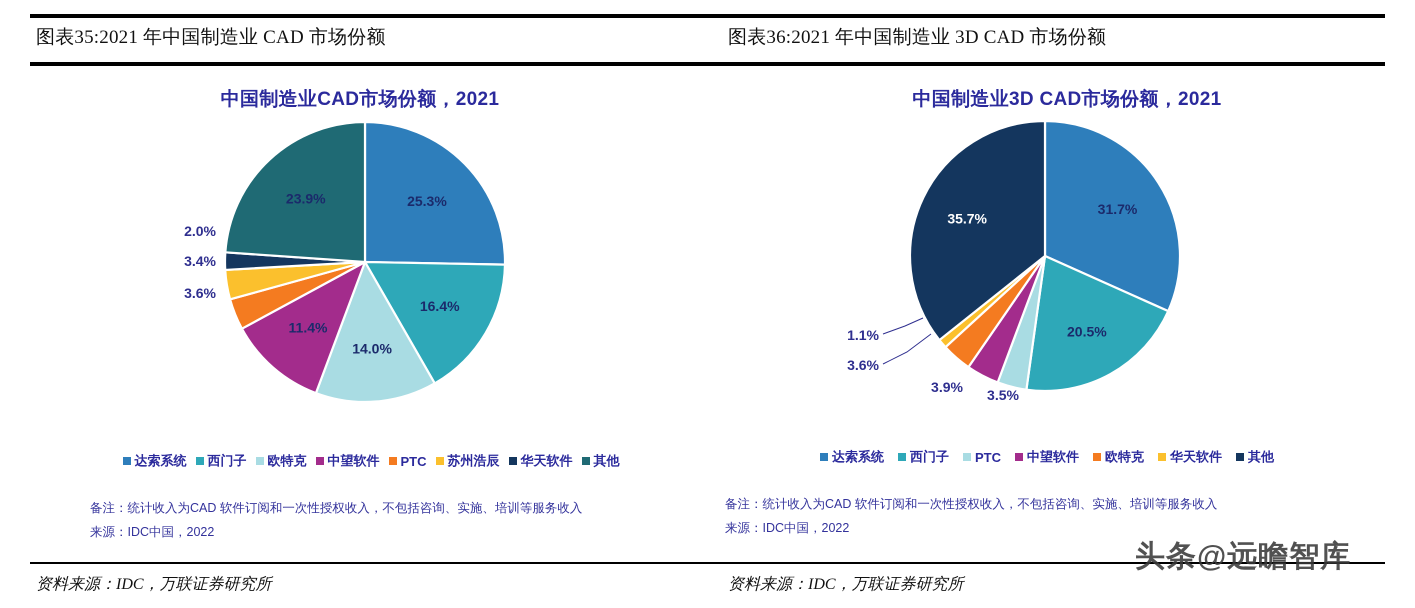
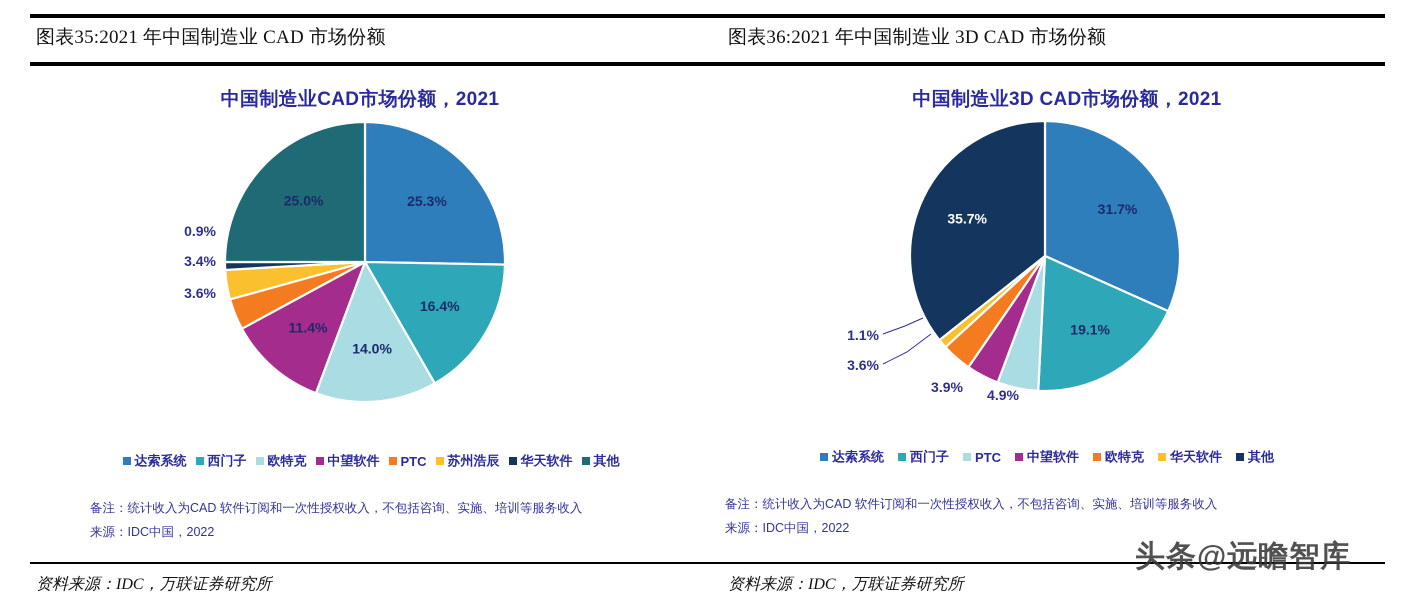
中国制造业CAD市场份额，2021/华天软件: 2.0% -> 0.9%
中国制造业CAD市场份额，2021/其他: 23.9% -> 25.0%
中国制造业3D CAD市场份额，2021/西门子: 20.5% -> 19.1%
中国制造业3D CAD市场份额，2021/PTC: 3.5% -> 4.9%
